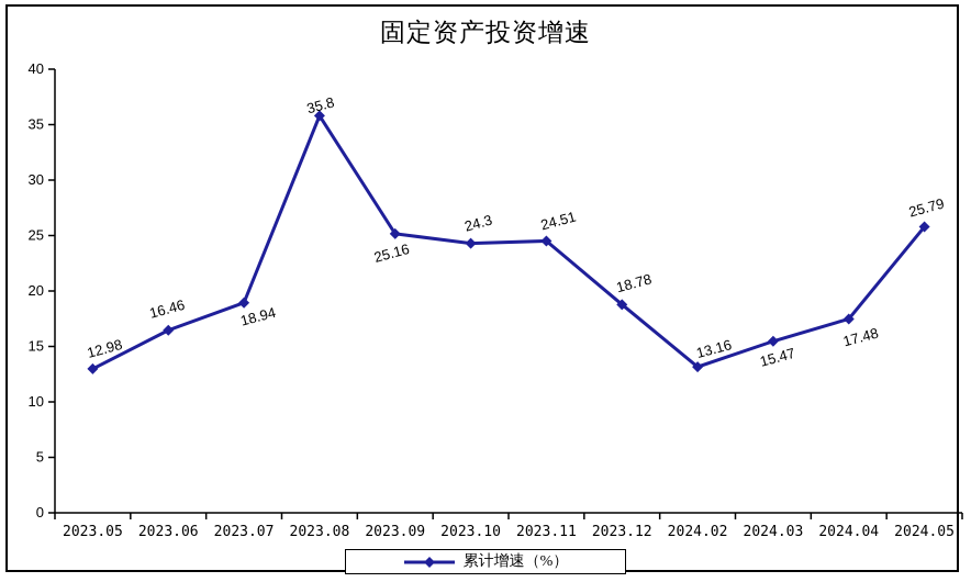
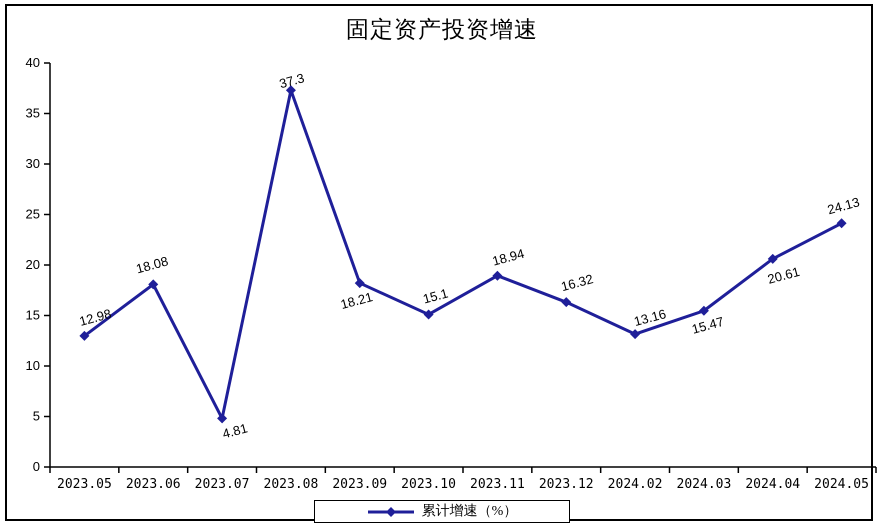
2023.06: 16.46 -> 18.08
2023.07: 18.94 -> 4.81
2023.08: 35.8 -> 37.3
2023.09: 25.16 -> 18.21
2023.10: 24.3 -> 15.1
2023.11: 24.51 -> 18.94
2023.12: 18.78 -> 16.32
2024.04: 17.48 -> 20.61
2024.05: 25.79 -> 24.13
